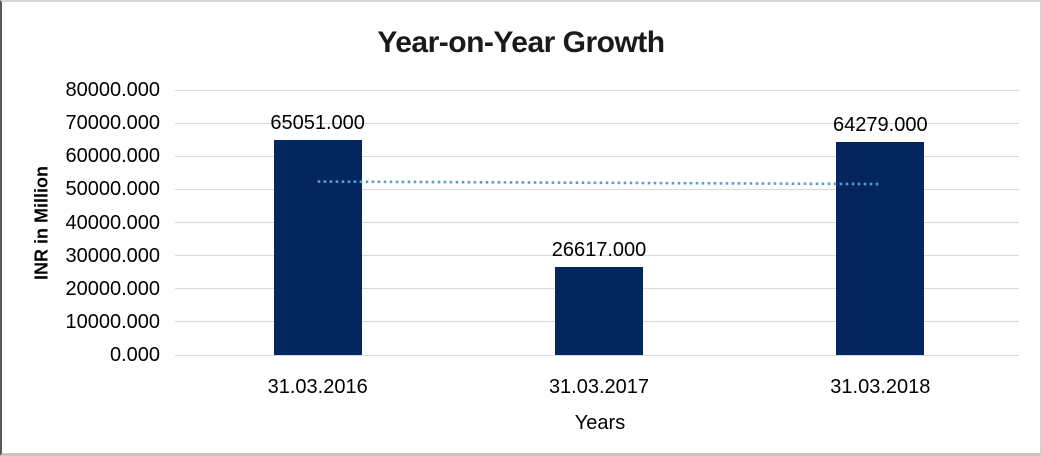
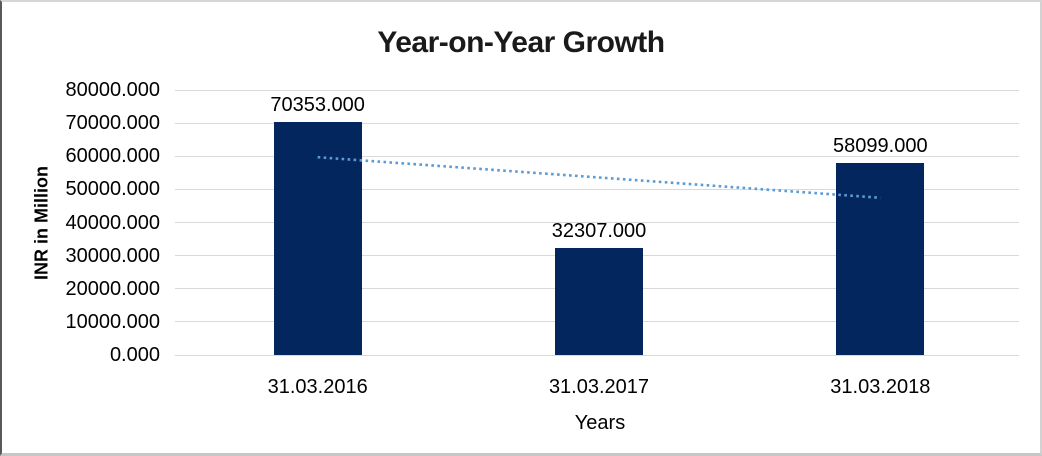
31.03.2016: 65051.000 -> 70353.000
31.03.2017: 26617.000 -> 32307.000
31.03.2018: 64279.000 -> 58099.000
